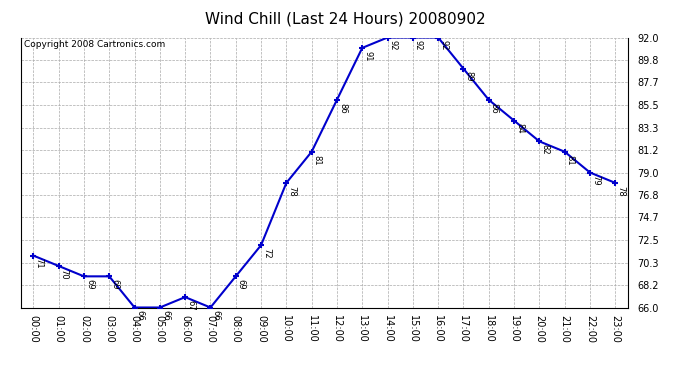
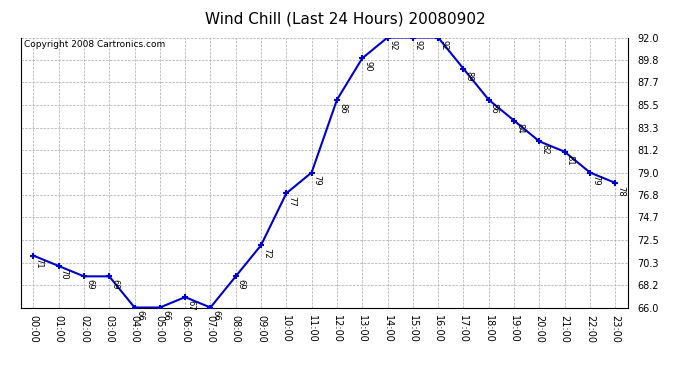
10:00: 78 -> 77
11:00: 81 -> 79
13:00: 91 -> 90
